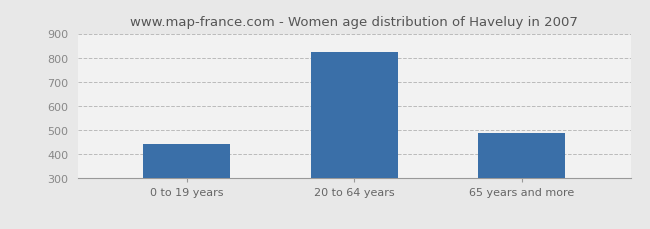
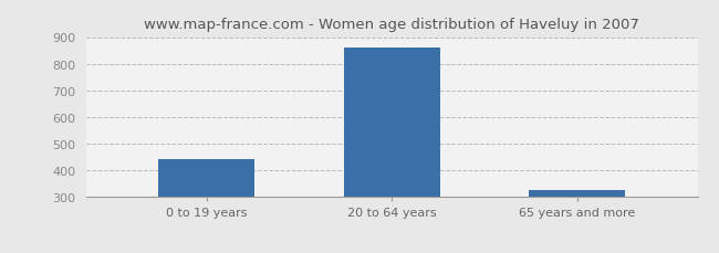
20 to 64 years: 825 -> 862
65 years and more: 490 -> 327
